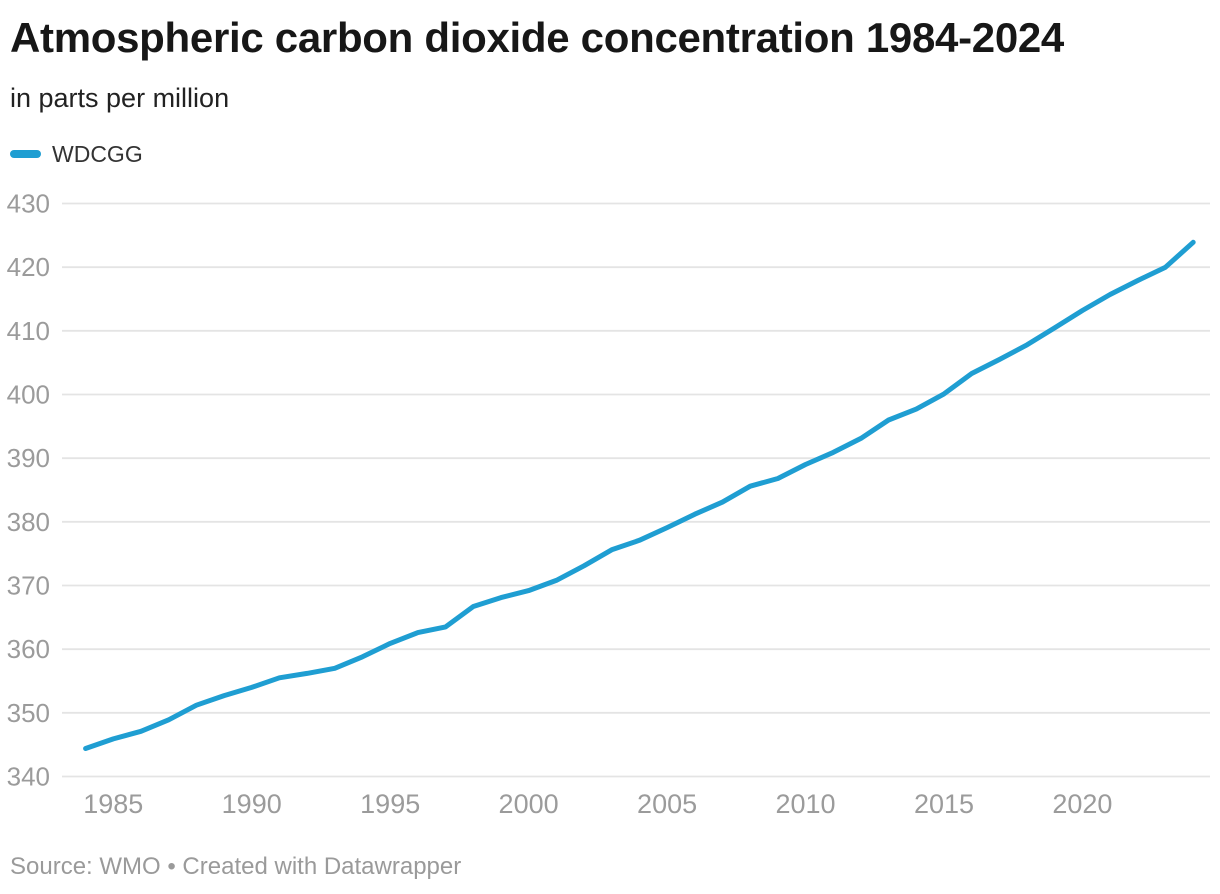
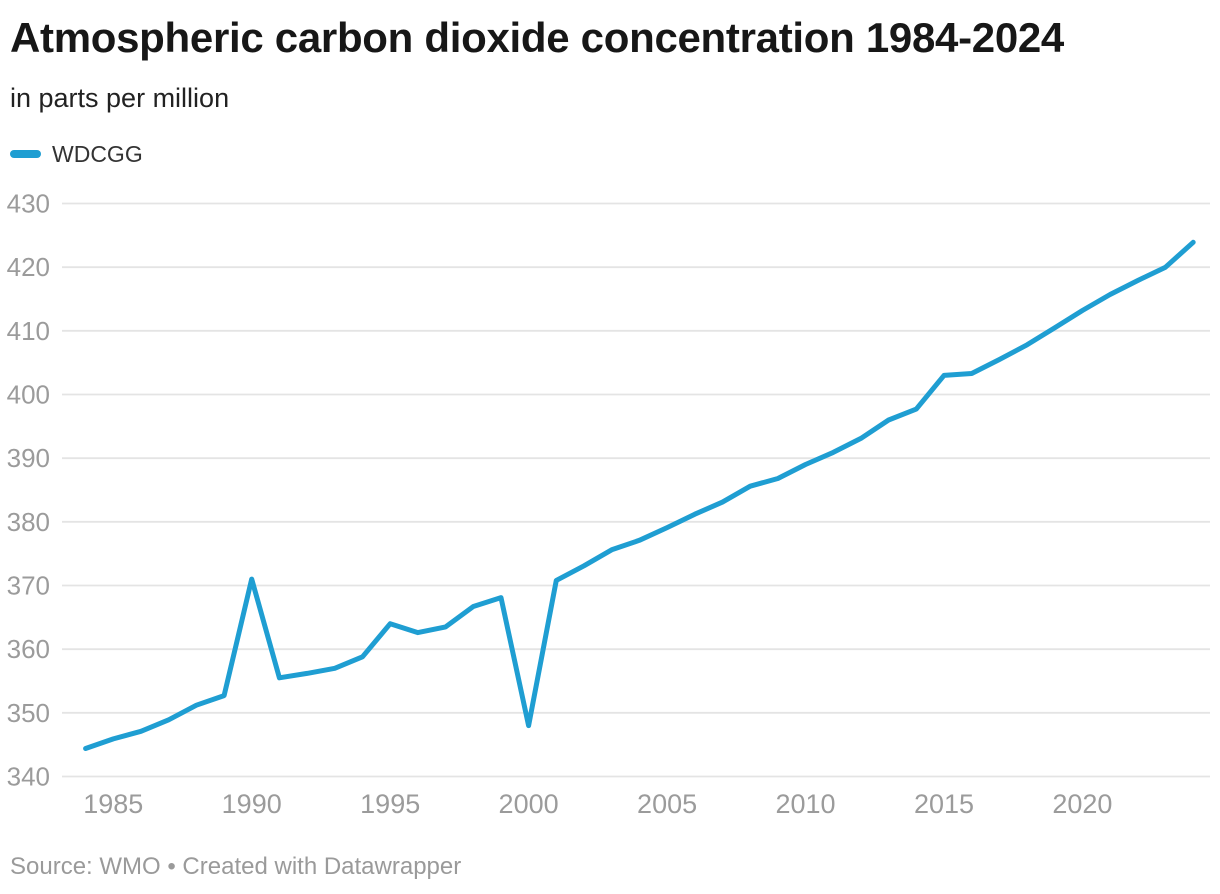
1990: 354 -> 371
1995: 361 -> 364
2000: 369 -> 348
2015: 400 -> 403
